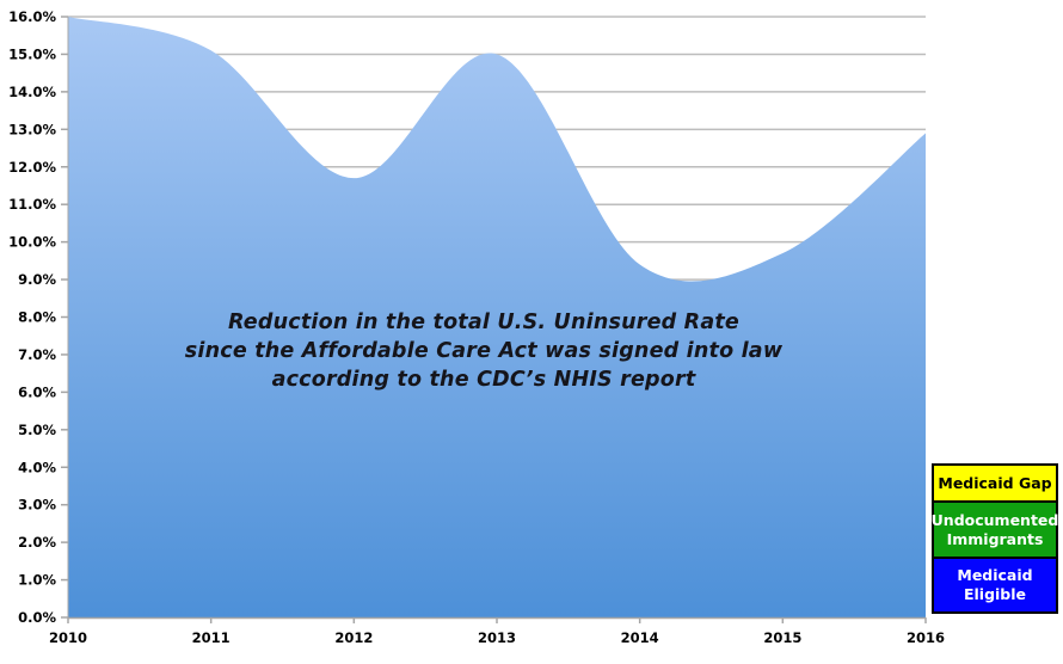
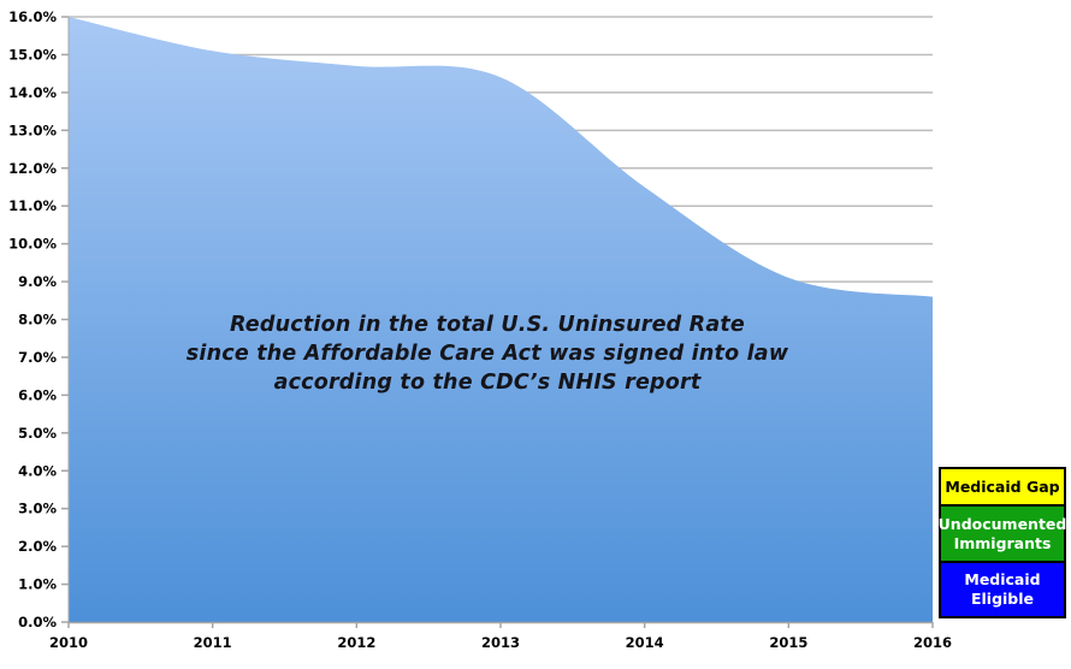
2012: 11.7% -> 14.7%
2013: 15.0% -> 14.4%
2014: 9.4% -> 11.5%
2015: 9.7% -> 9.1%
2016: 12.9% -> 8.6%
